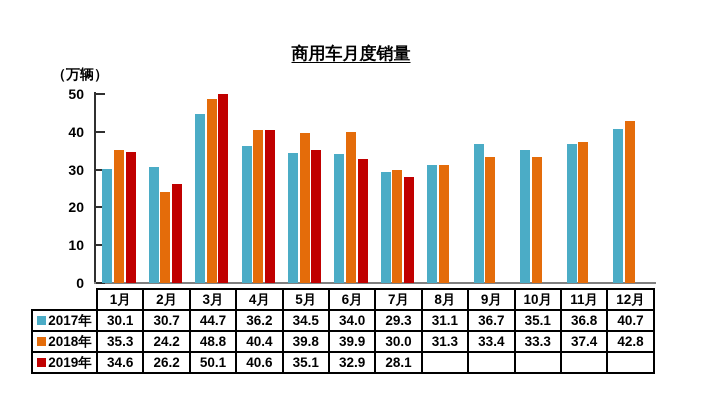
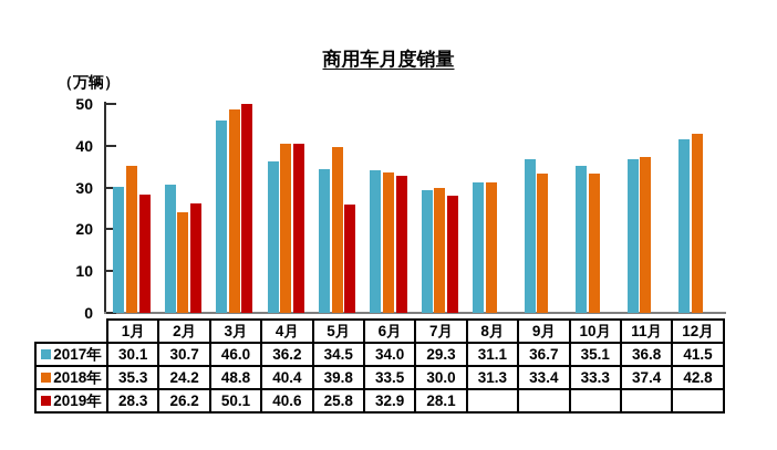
2019年/1月: 34.6 -> 28.3
2017年/3月: 44.7 -> 46.0
2019年/5月: 35.1 -> 25.8
2018年/6月: 39.9 -> 33.5
2017年/12月: 40.7 -> 41.5
